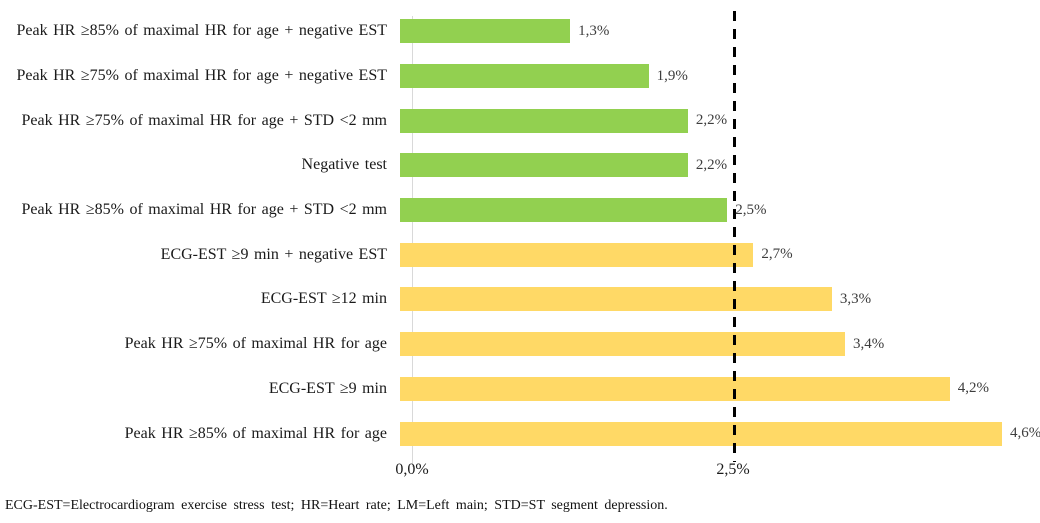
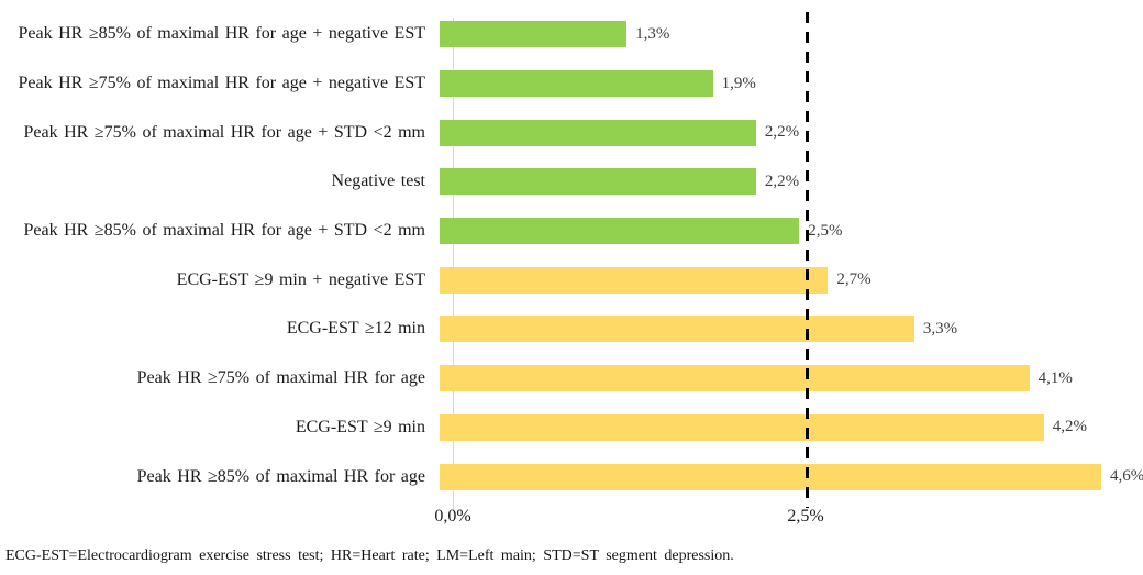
Peak HR ≥75% of maximal HR for age: 3,4% -> 4,1%
